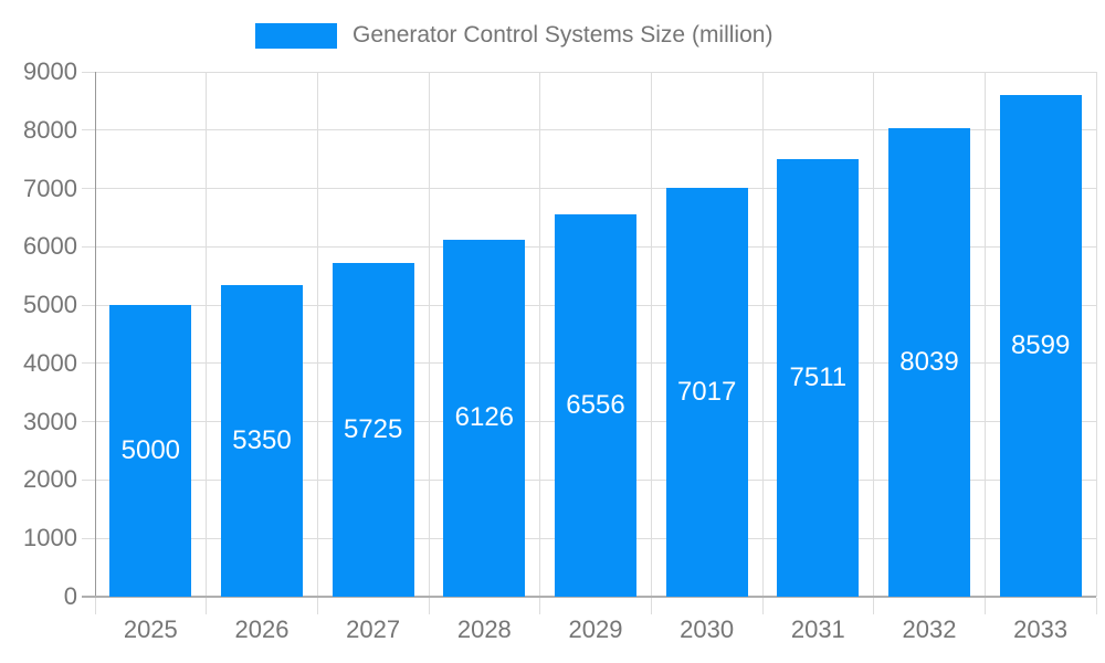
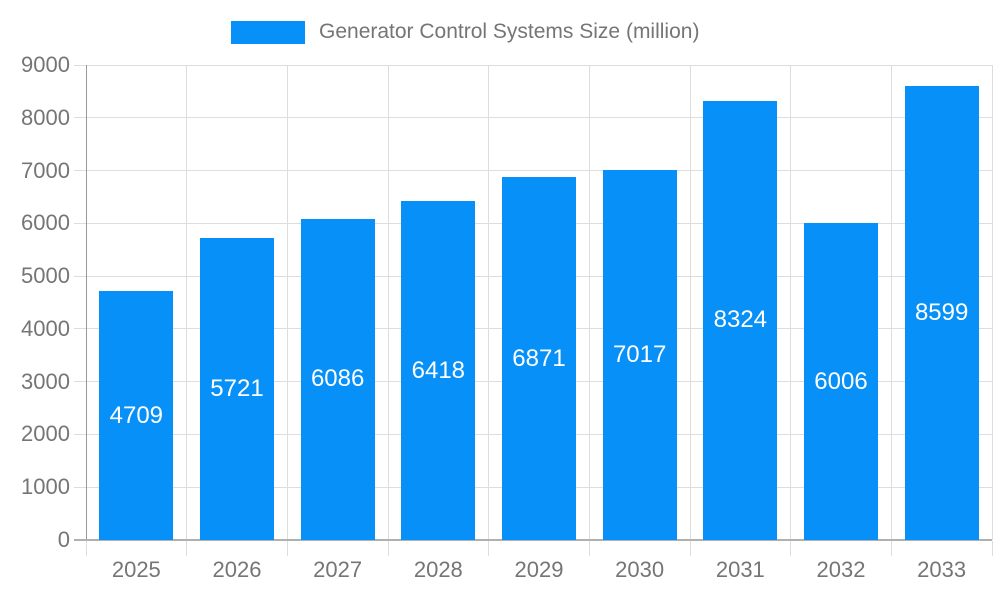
2025: 5000 -> 4709
2026: 5350 -> 5721
2027: 5725 -> 6086
2028: 6126 -> 6418
2029: 6556 -> 6871
2031: 7511 -> 8324
2032: 8039 -> 6006
